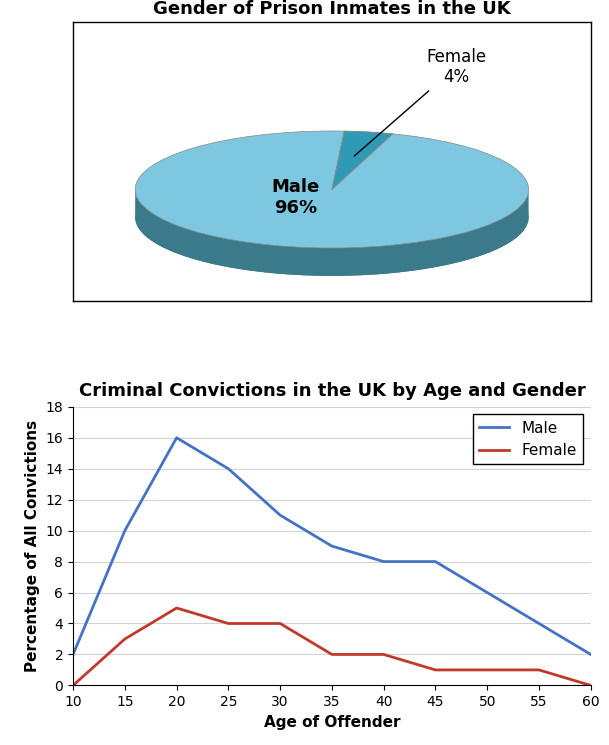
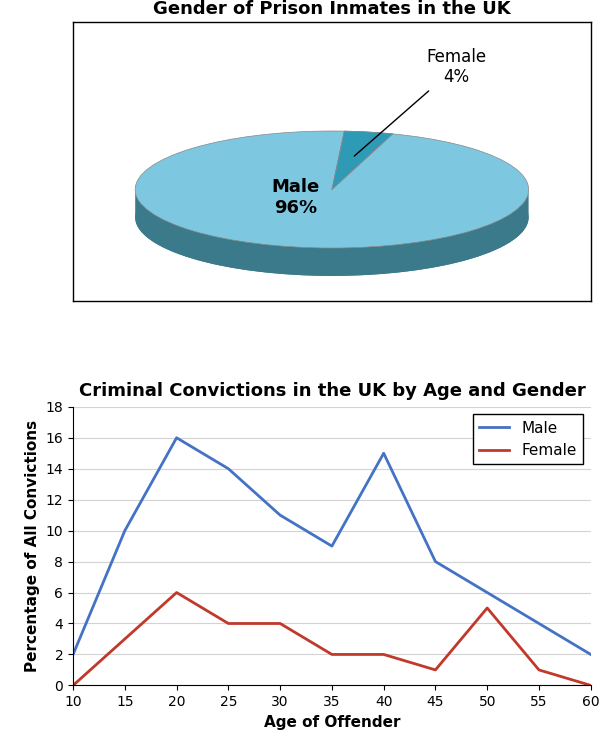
Female/20: 5 -> 6
Male/40: 8 -> 15
Female/50: 1 -> 5
